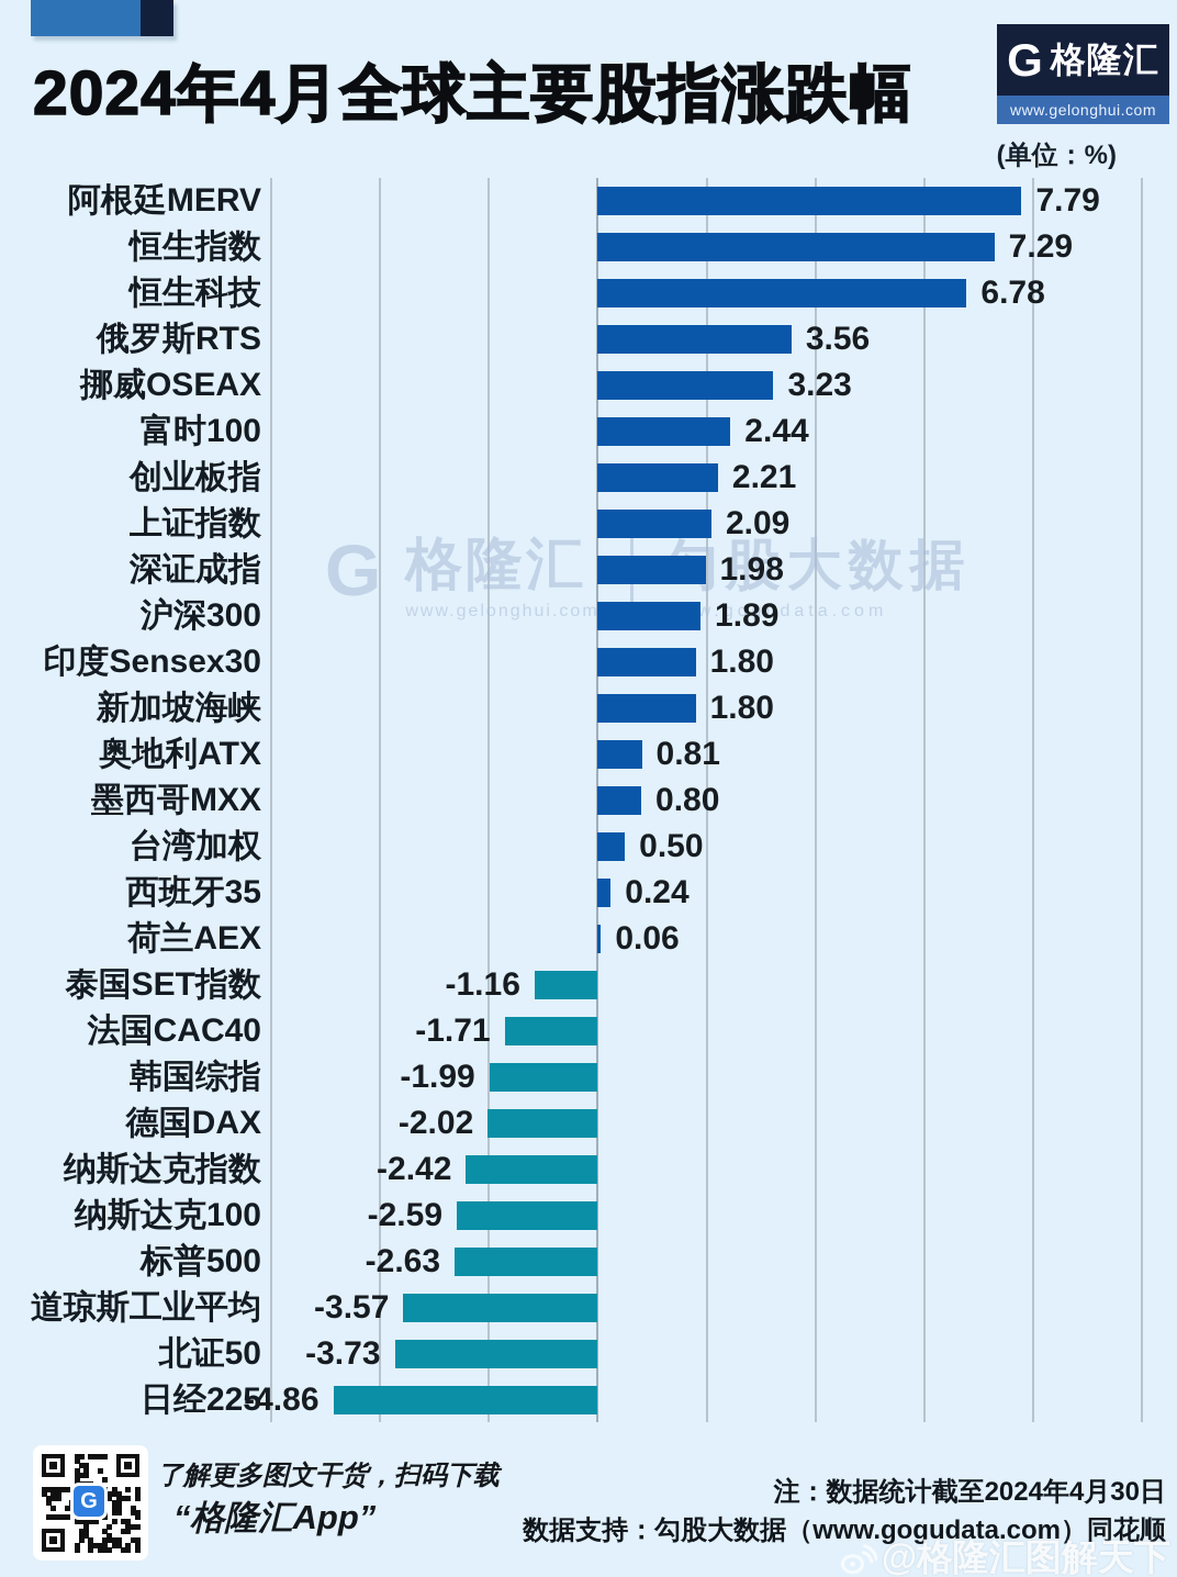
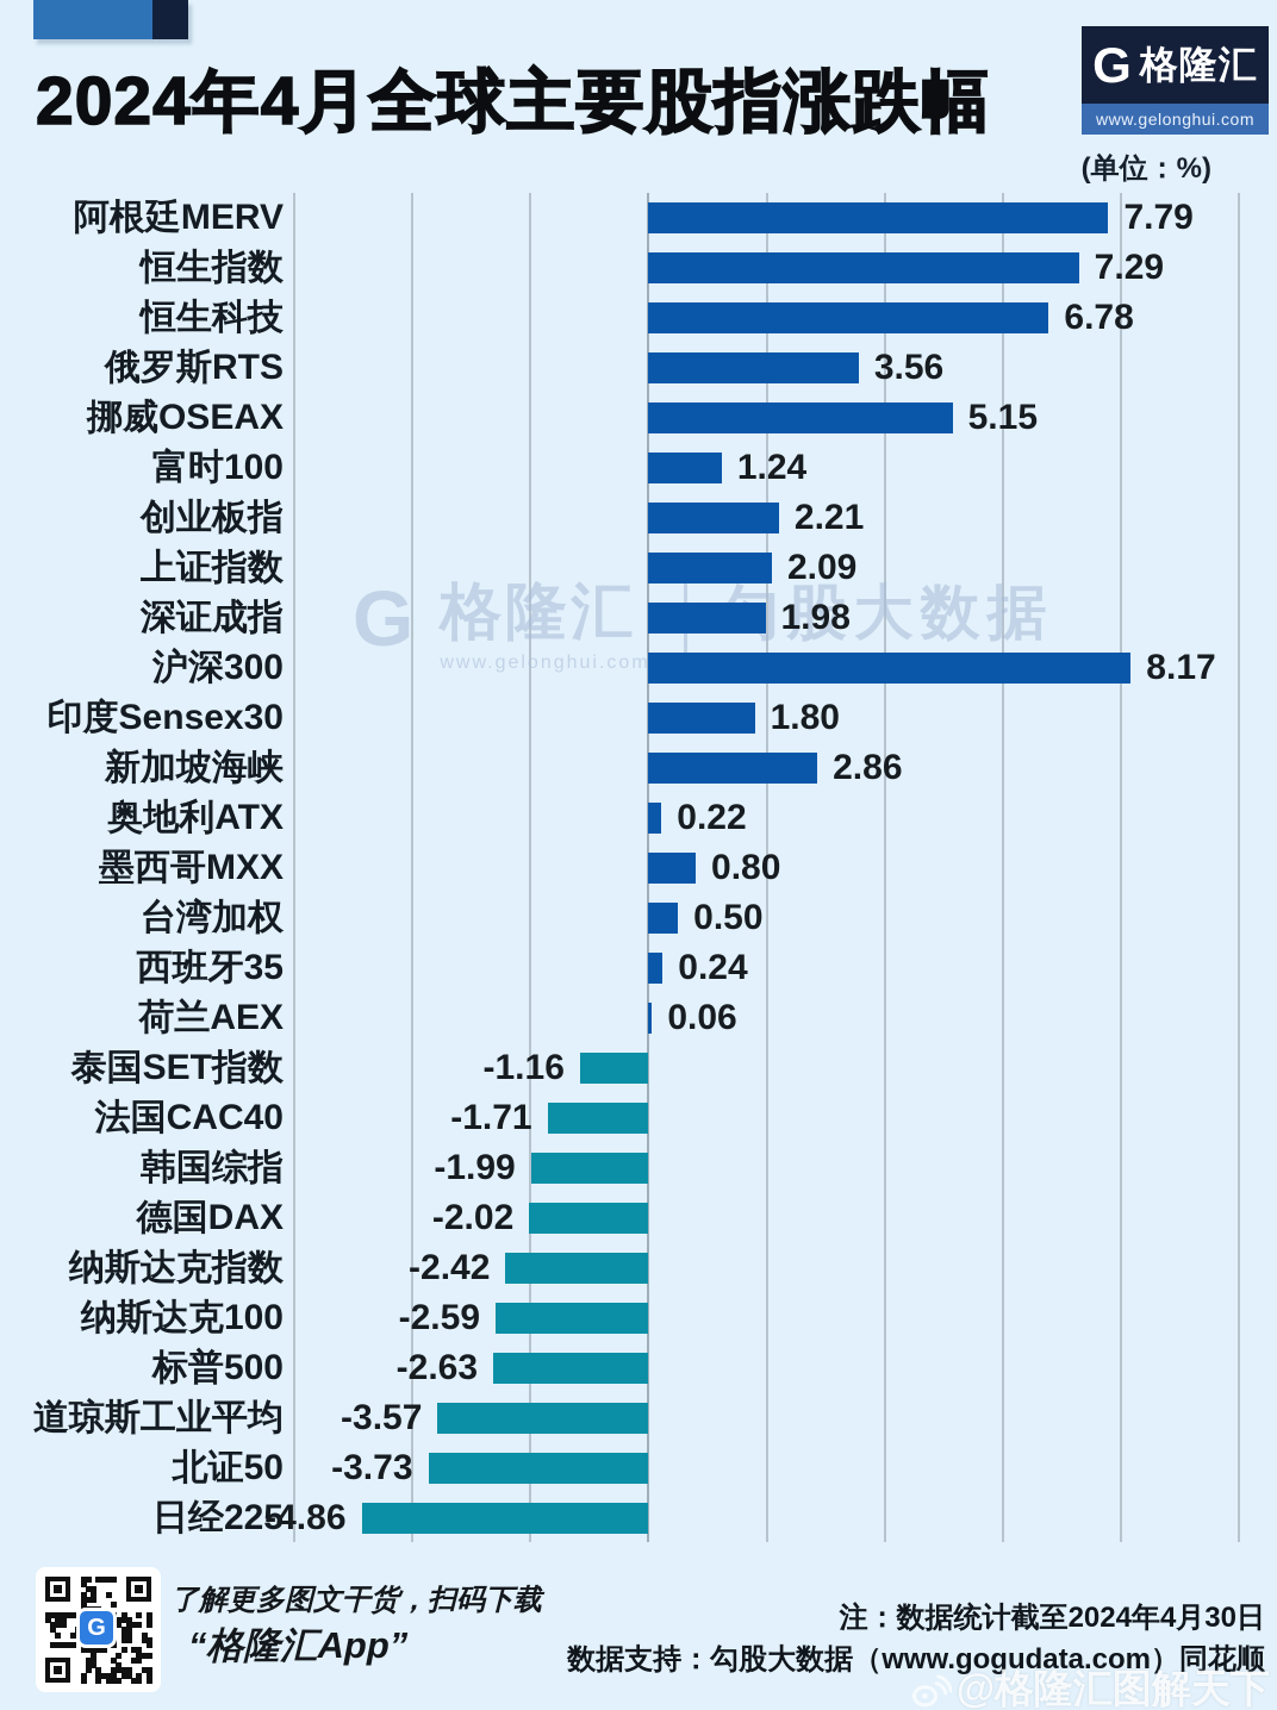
挪威OSEAX: 3.23 -> 5.15
富时100: 2.44 -> 1.24
沪深300: 1.89 -> 8.17
新加坡海峡: 1.80 -> 2.86
奥地利ATX: 0.81 -> 0.22
